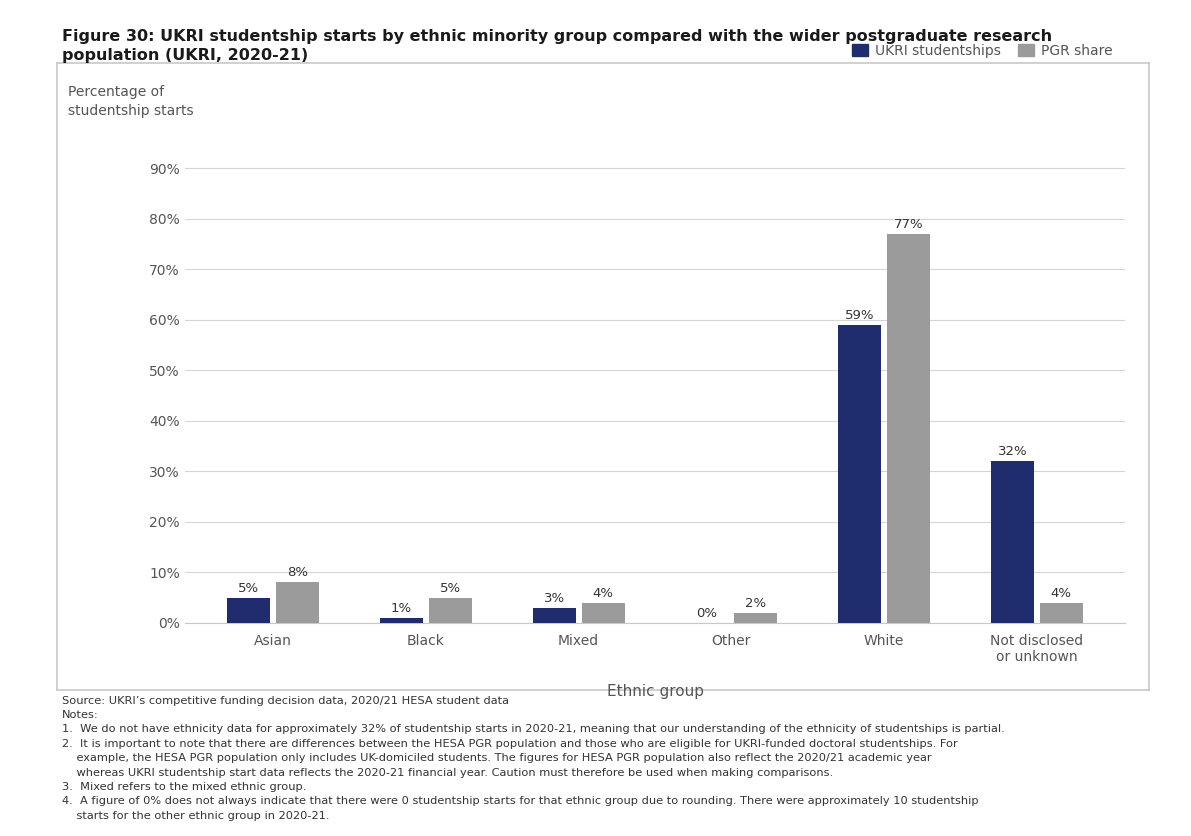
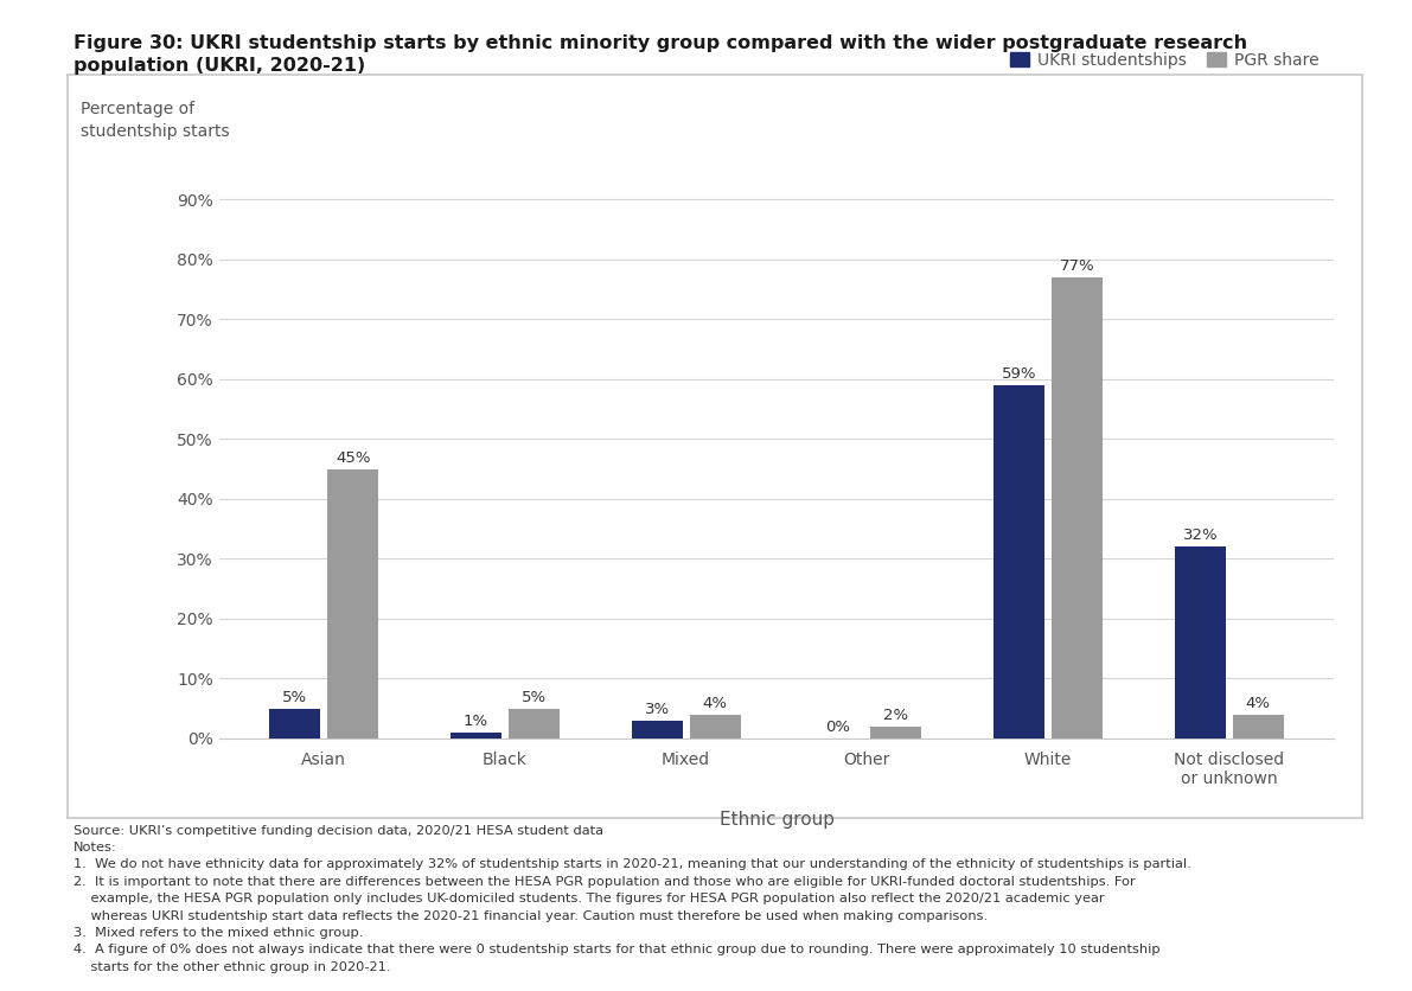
PGR share/Asian: 8% -> 45%
